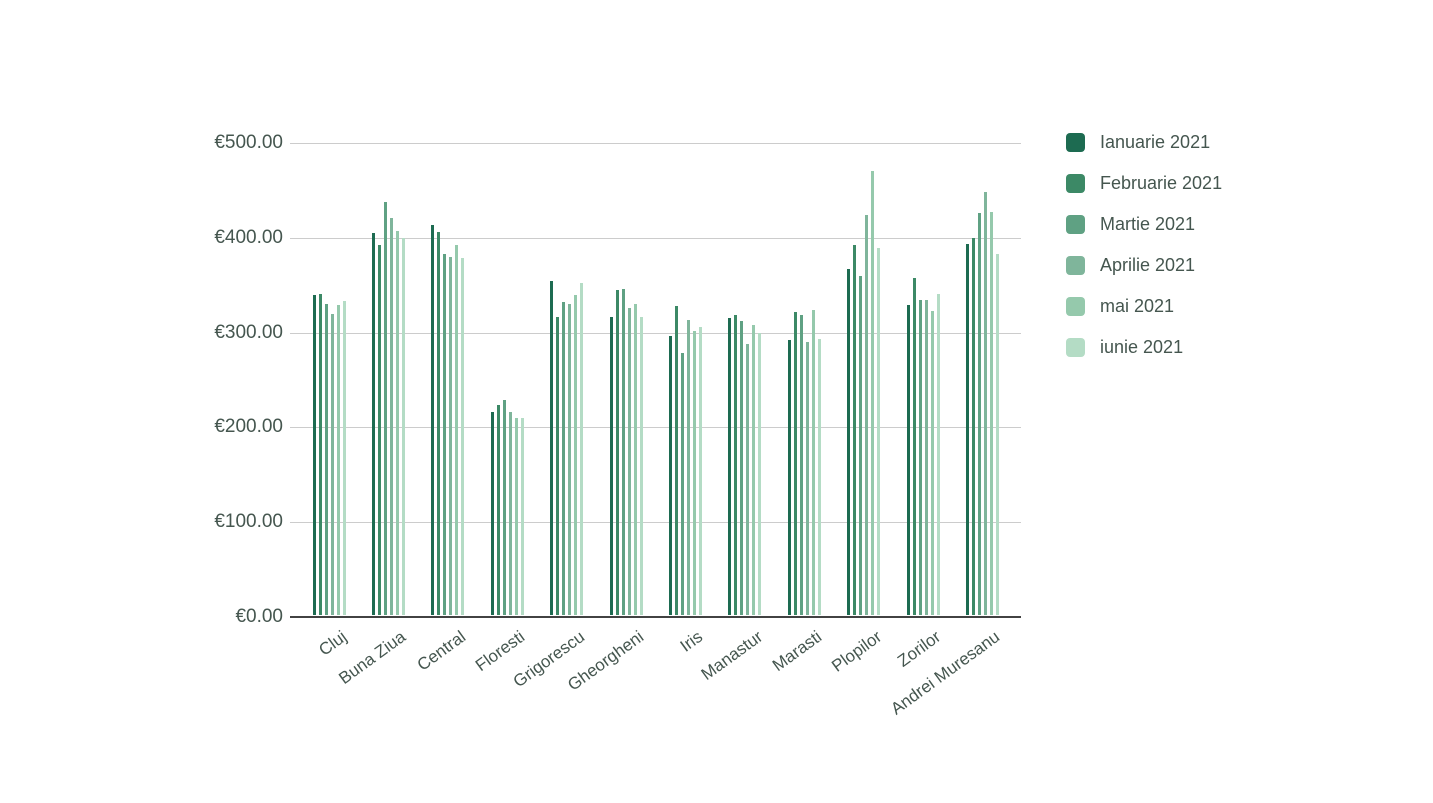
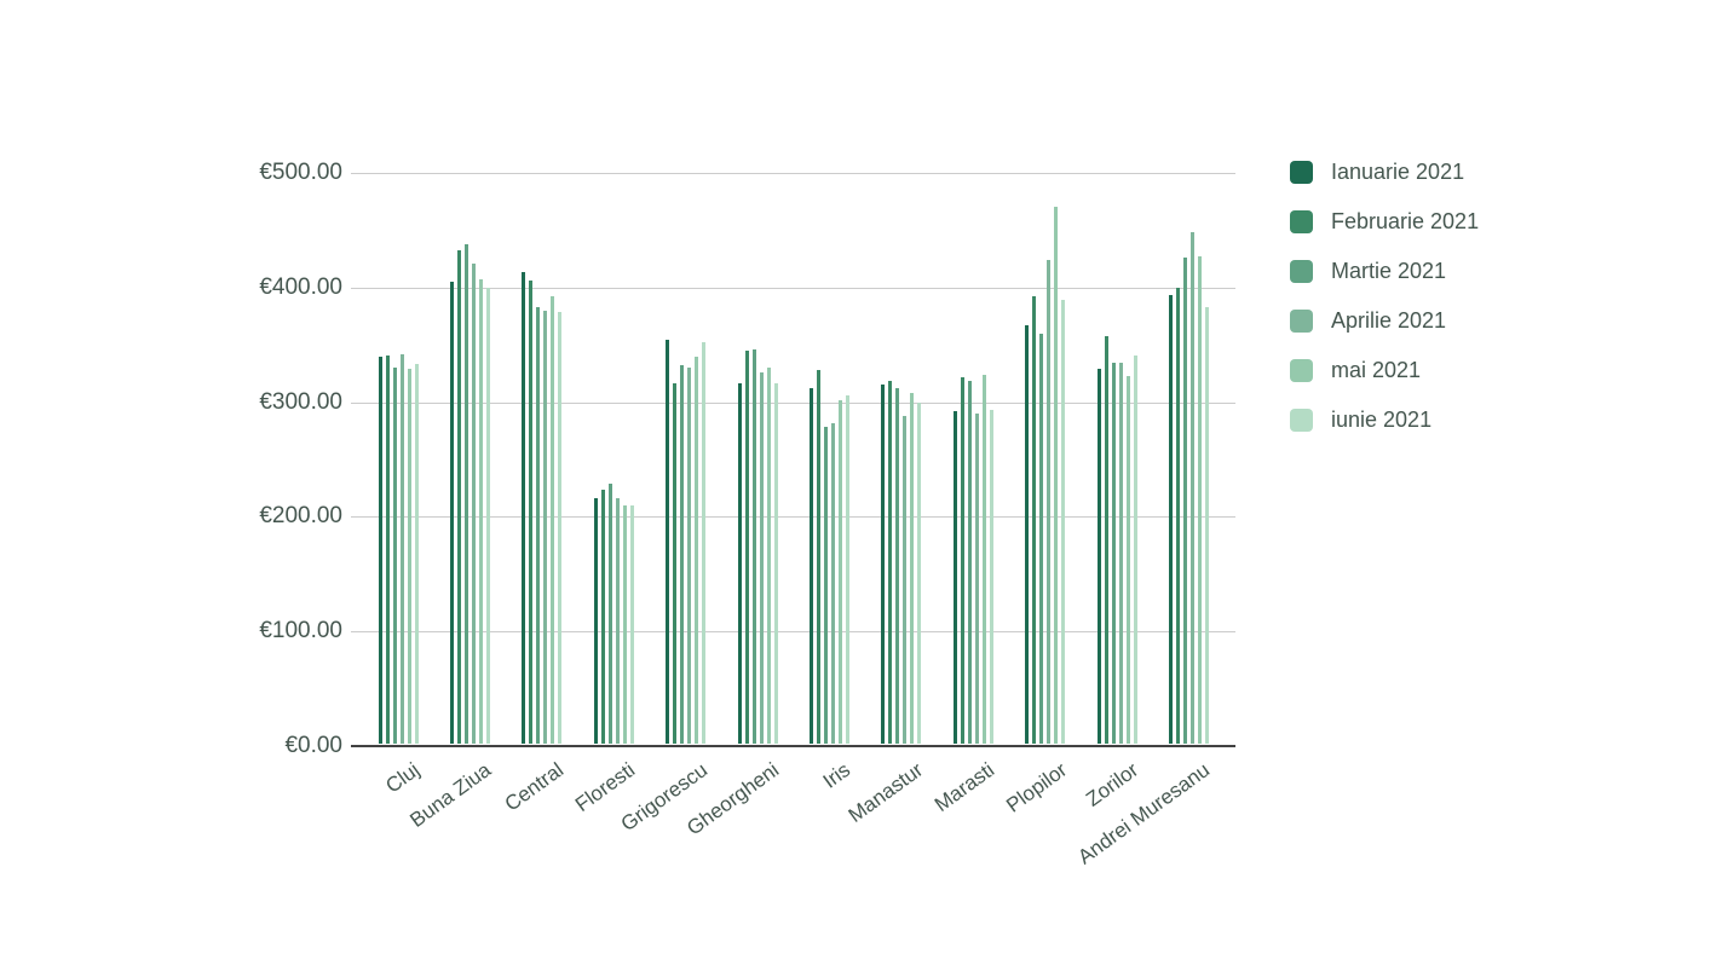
Aprilie 2021/Cluj: €320 -> €340
Februarie 2021/Buna Ziua: €390 -> €430
Ianuarie 2021/Iris: €290 -> €310
Aprilie 2021/Iris: €310 -> €280
